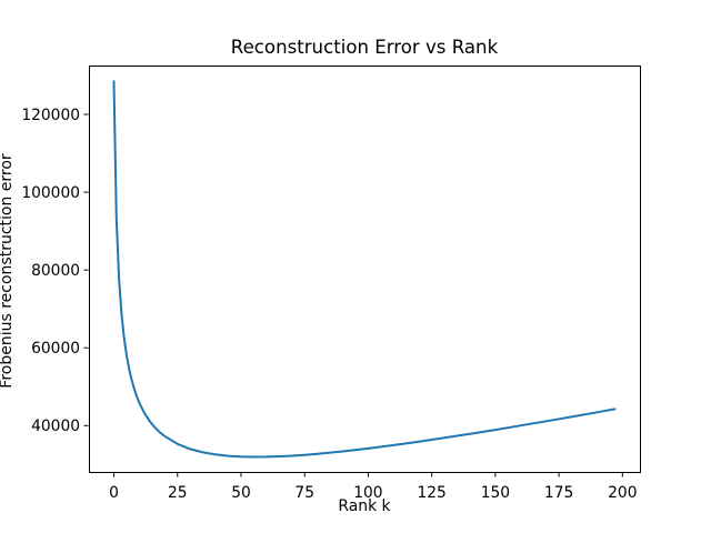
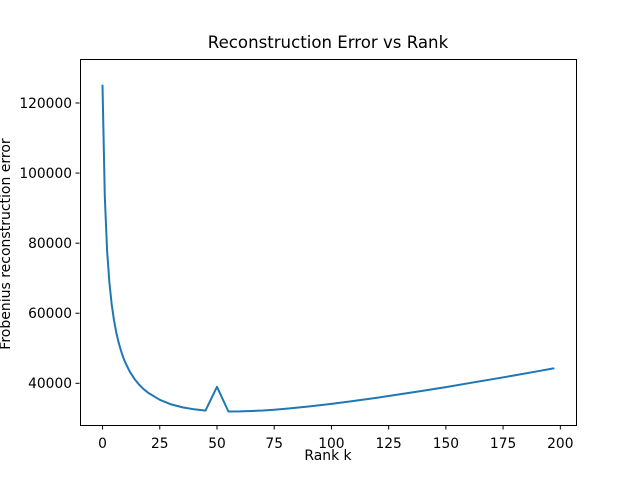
0: 128000 -> 125000
50: 32000 -> 39000
